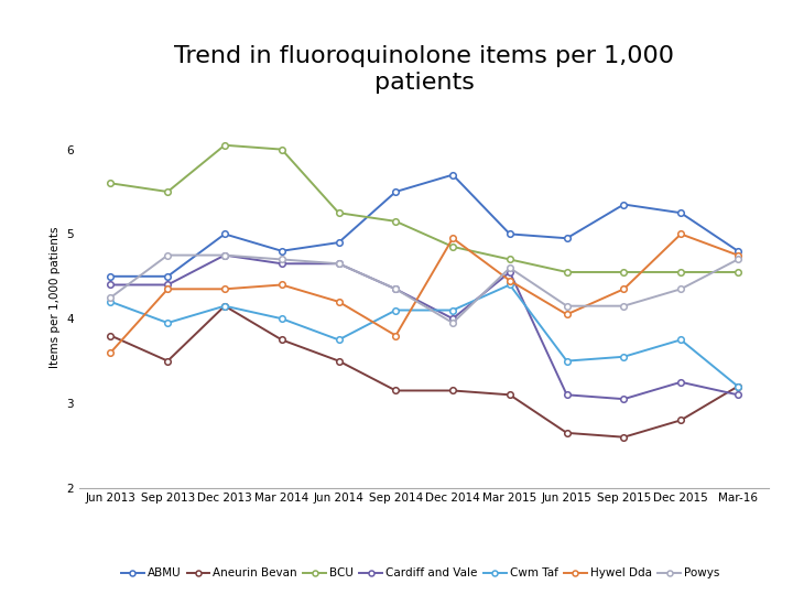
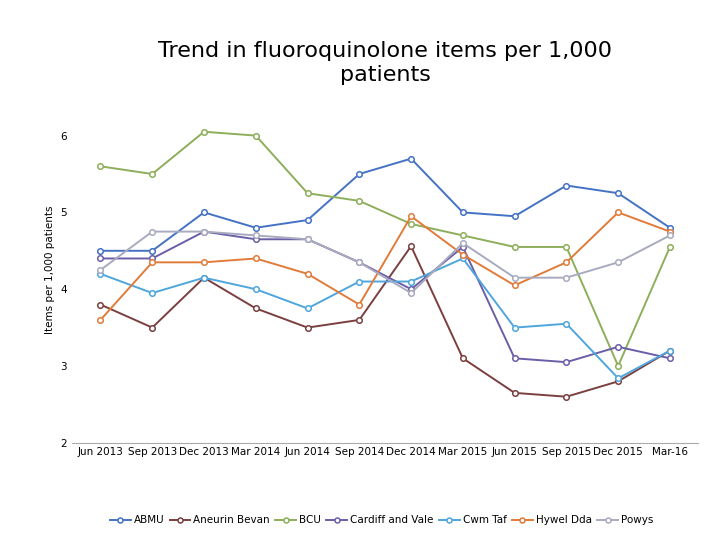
Aneurin Bevan/Sep 2014: 3.15 -> 3.60
Aneurin Bevan/Dec 2014: 3.15 -> 4.56
BCU/Dec 2015: 4.55 -> 3.00
Cwm Taf/Dec 2015: 3.75 -> 2.84
